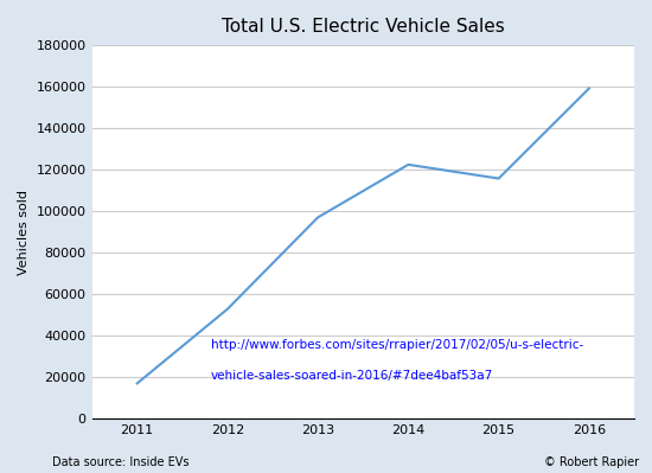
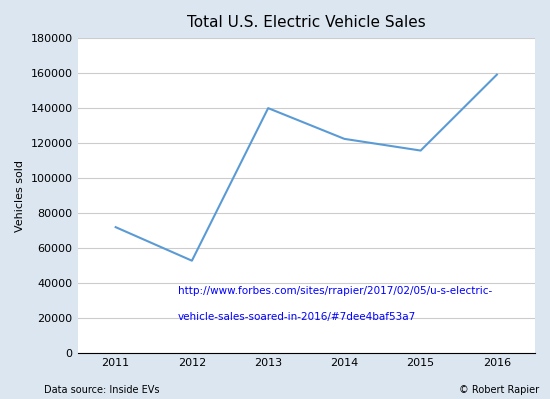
2011: 17000 -> 72000
2013: 97000 -> 140000
